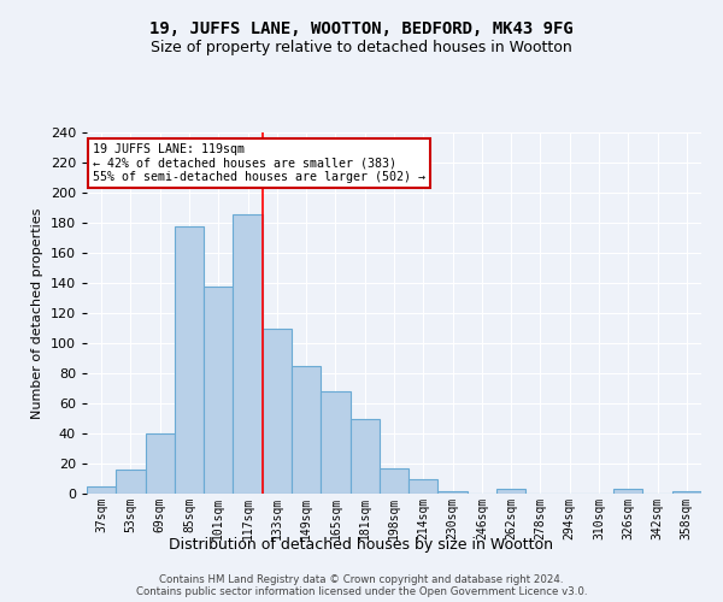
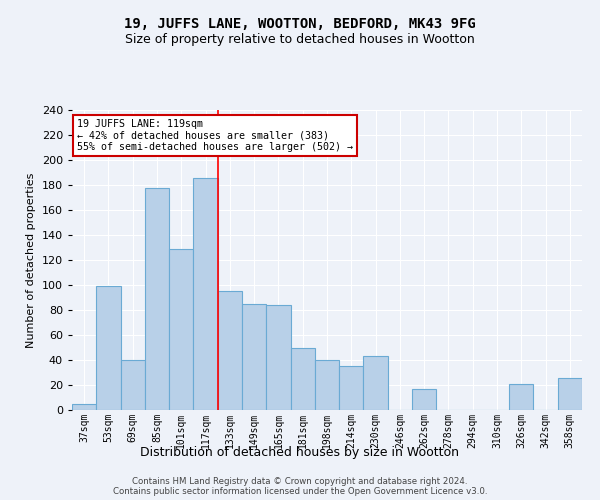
53sqm: 16 -> 99
101sqm: 138 -> 129
133sqm: 110 -> 95
165sqm: 68 -> 84
198sqm: 17 -> 40
214sqm: 10 -> 35
230sqm: 2 -> 43
262sqm: 3 -> 17
326sqm: 3 -> 21
358sqm: 2 -> 26
